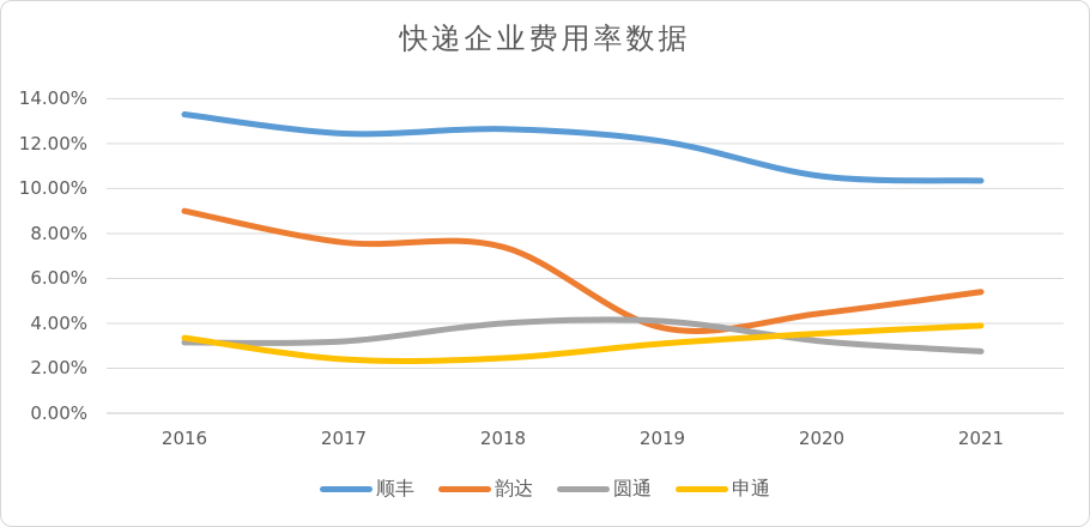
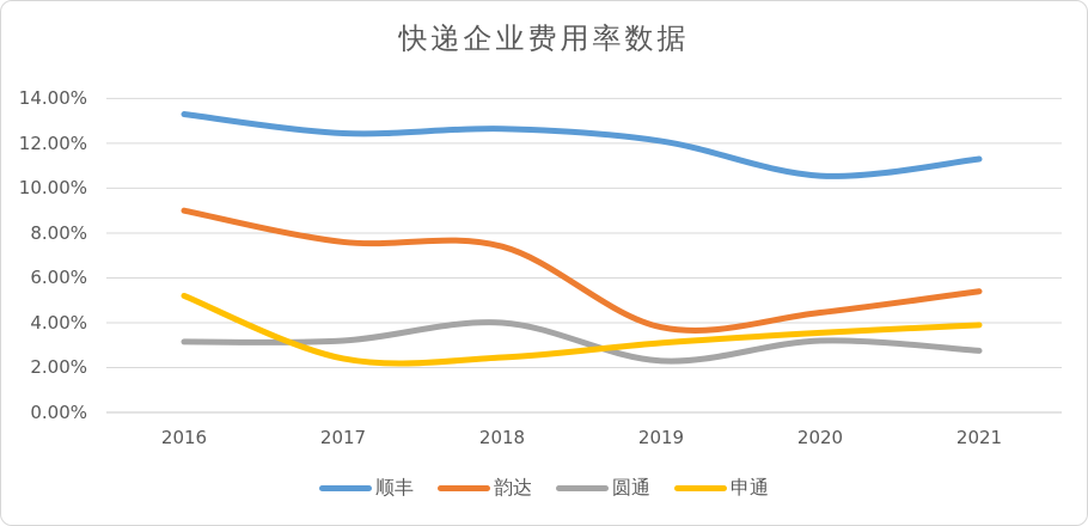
申通/2016: 3.4% -> 5.2%
圆通/2019: 4.1% -> 2.3%
顺丰/2021: 10.3% -> 11.3%
